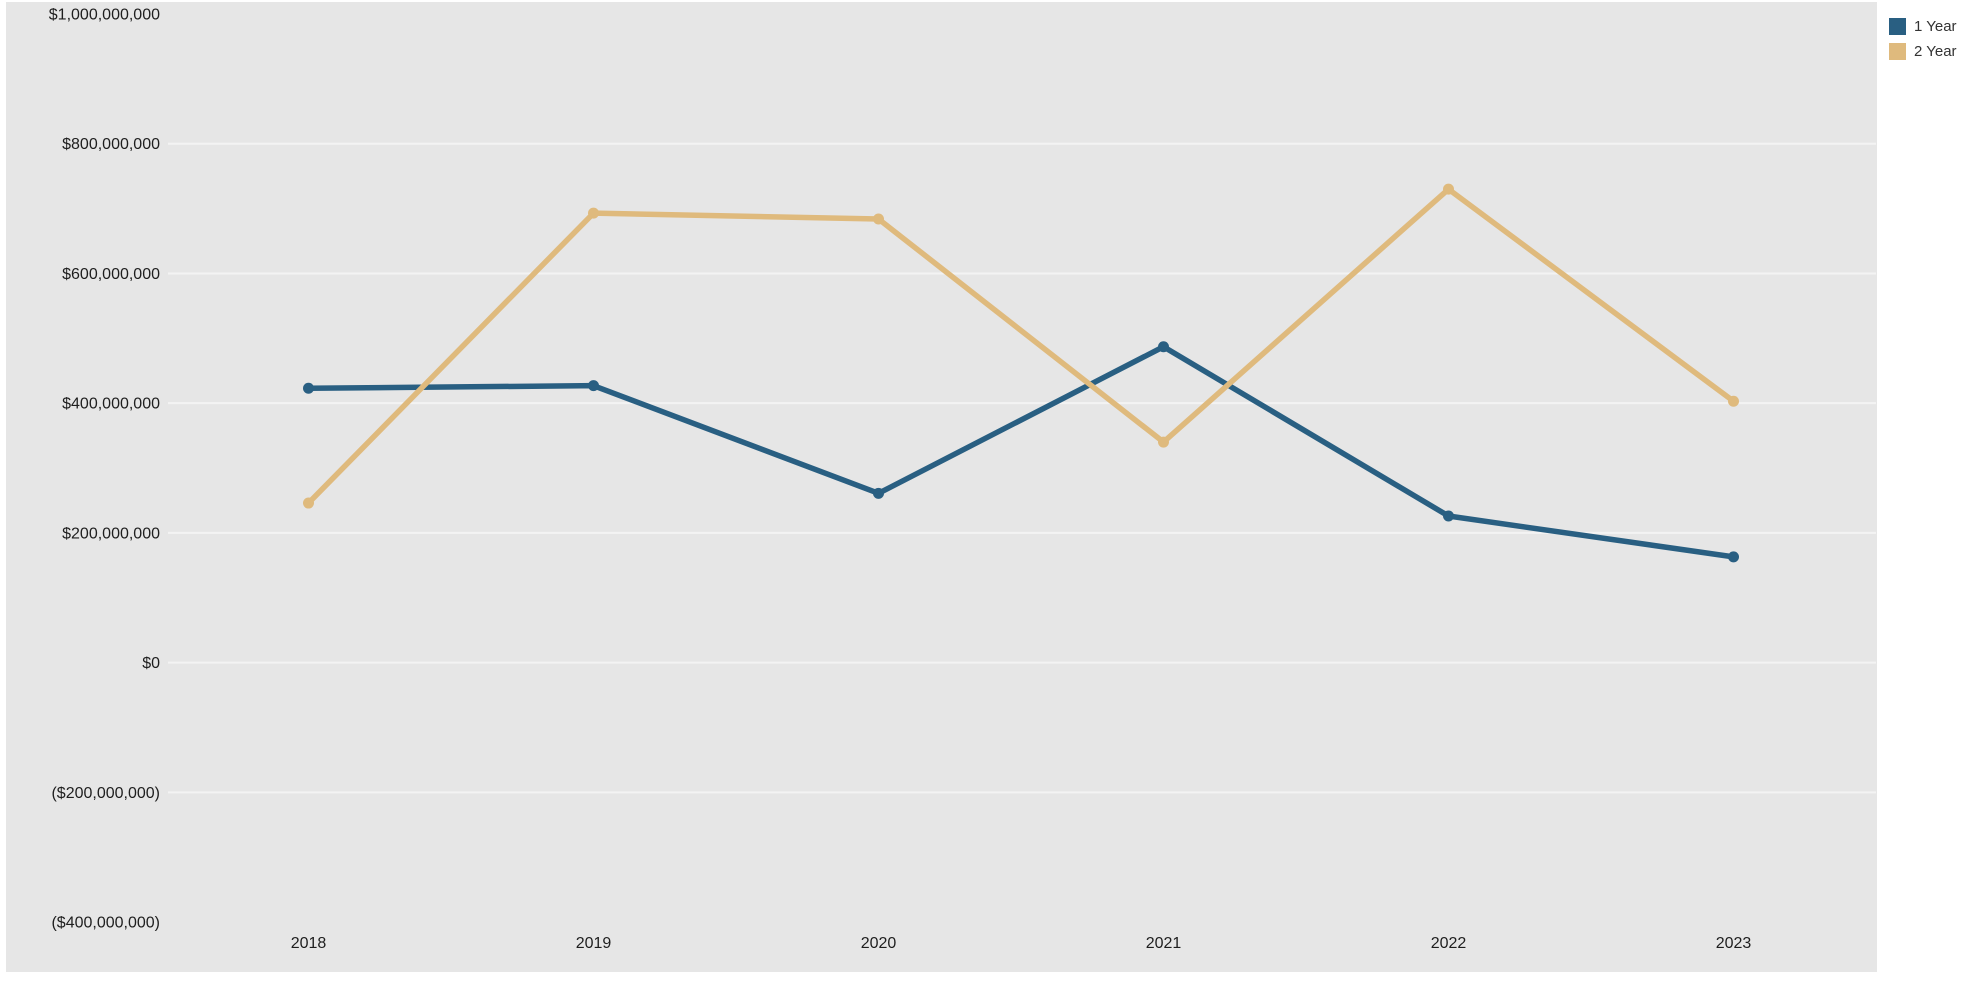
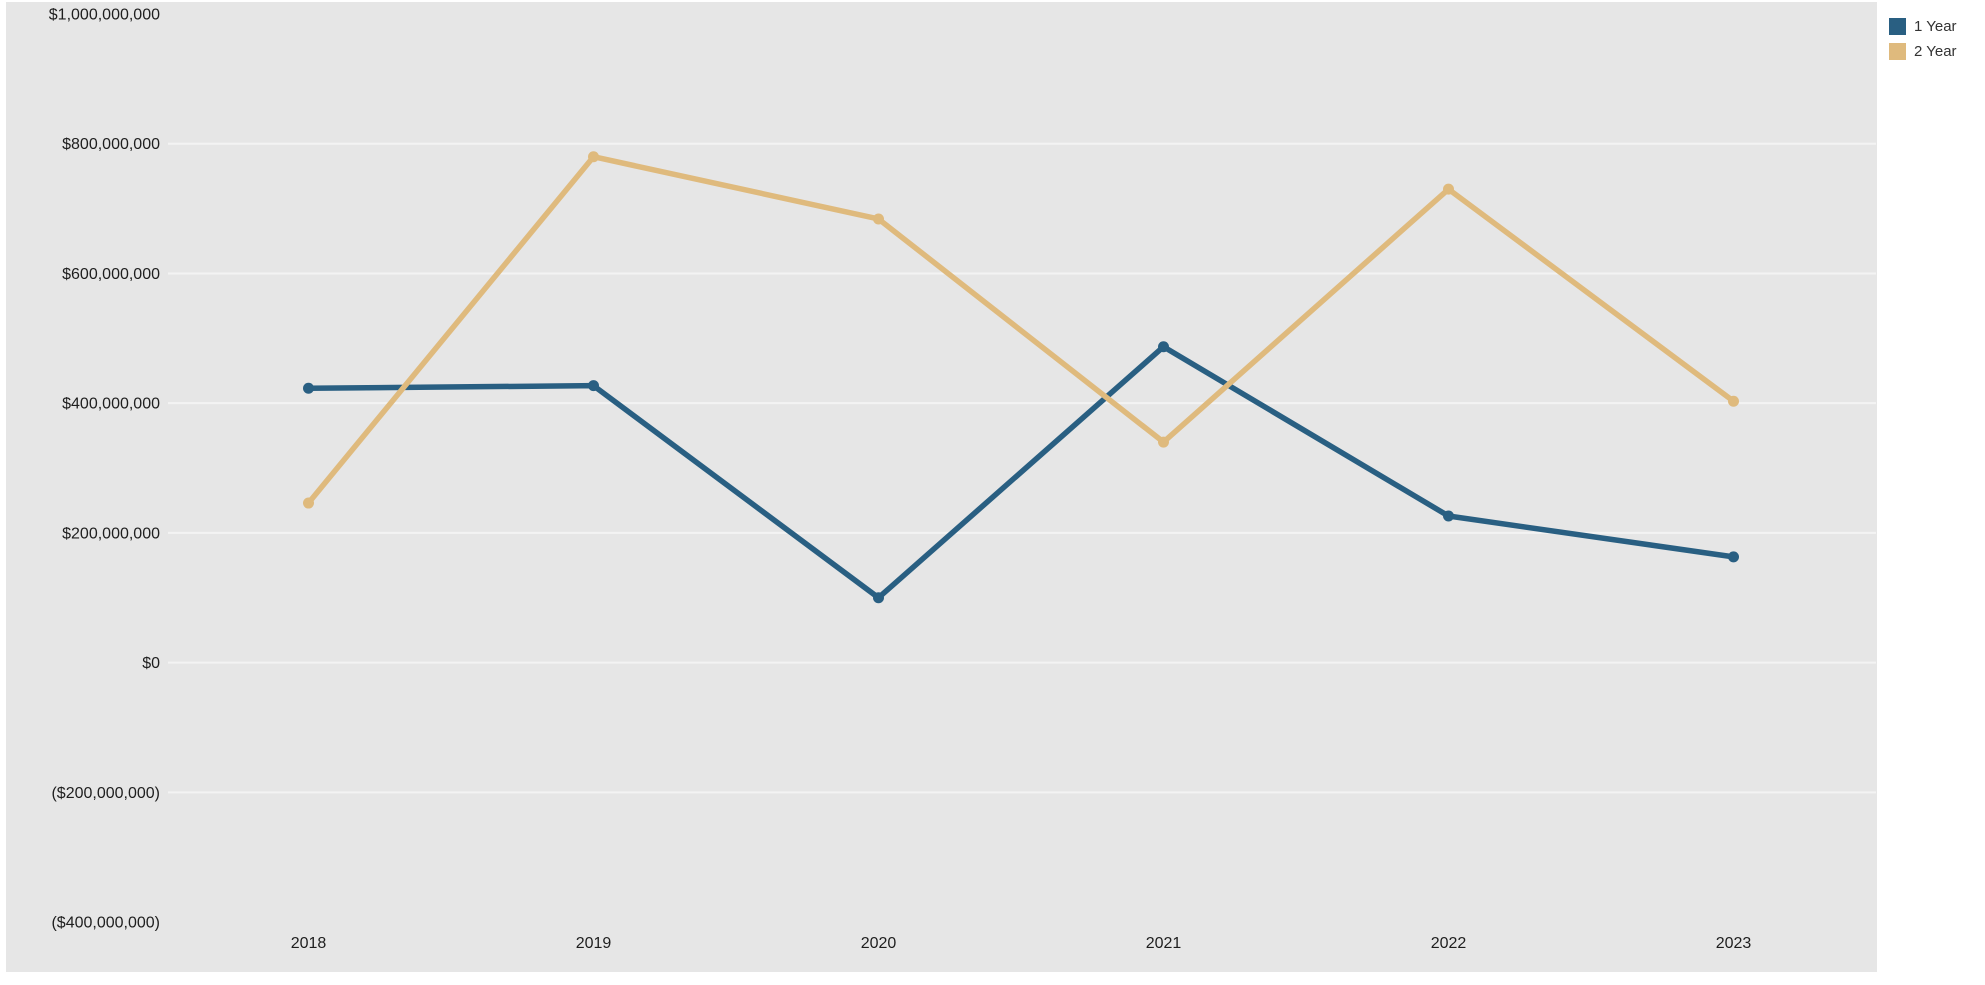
2 Year/2019: $690000000 -> $780000000
1 Year/2020: $260000000 -> $100000000
